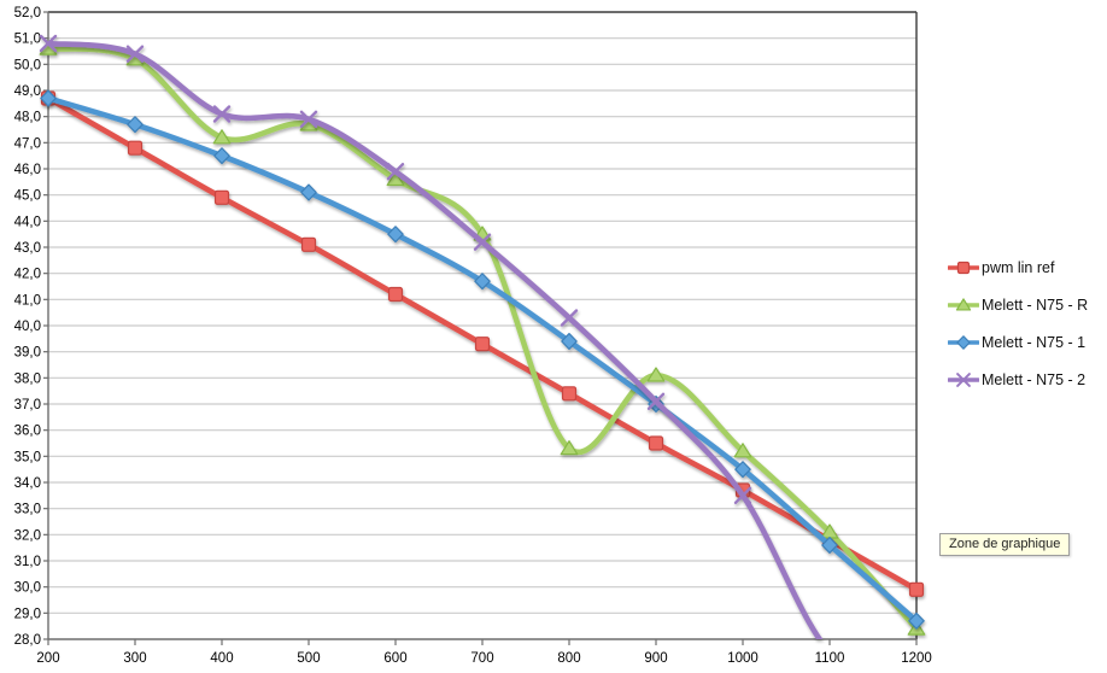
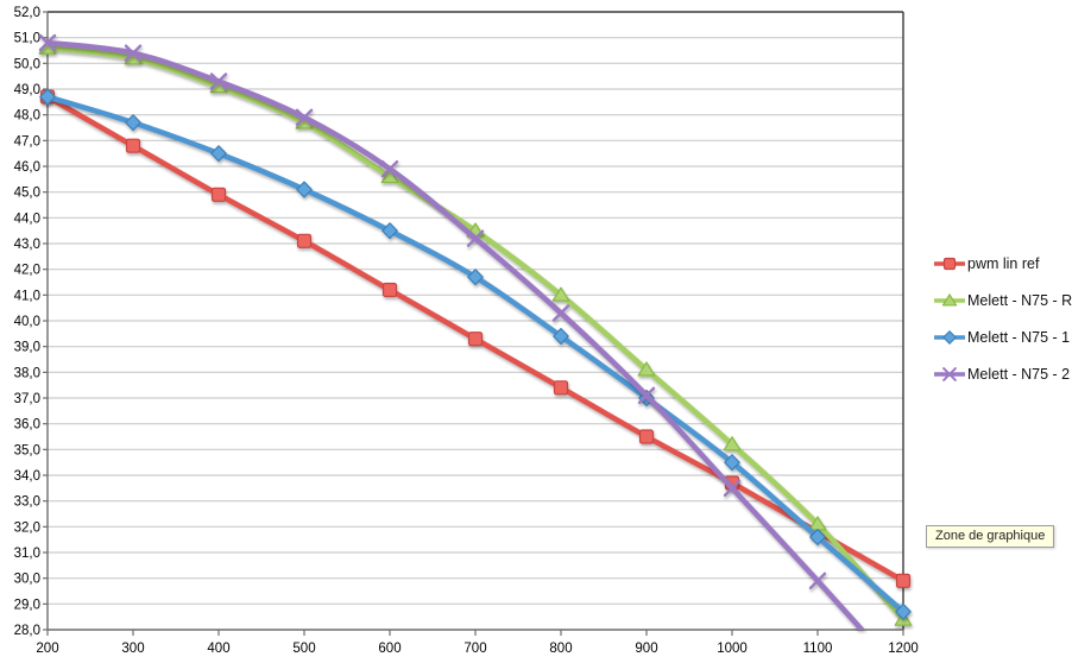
Melett - N75 - R/400: 47,2 -> 49,1
Melett - N75 - 2/400: 48,1 -> 49,3
Melett - N75 - R/800: 35,3 -> 41,0
Melett - N75 - 2/1100: 27,5 -> 29,9
